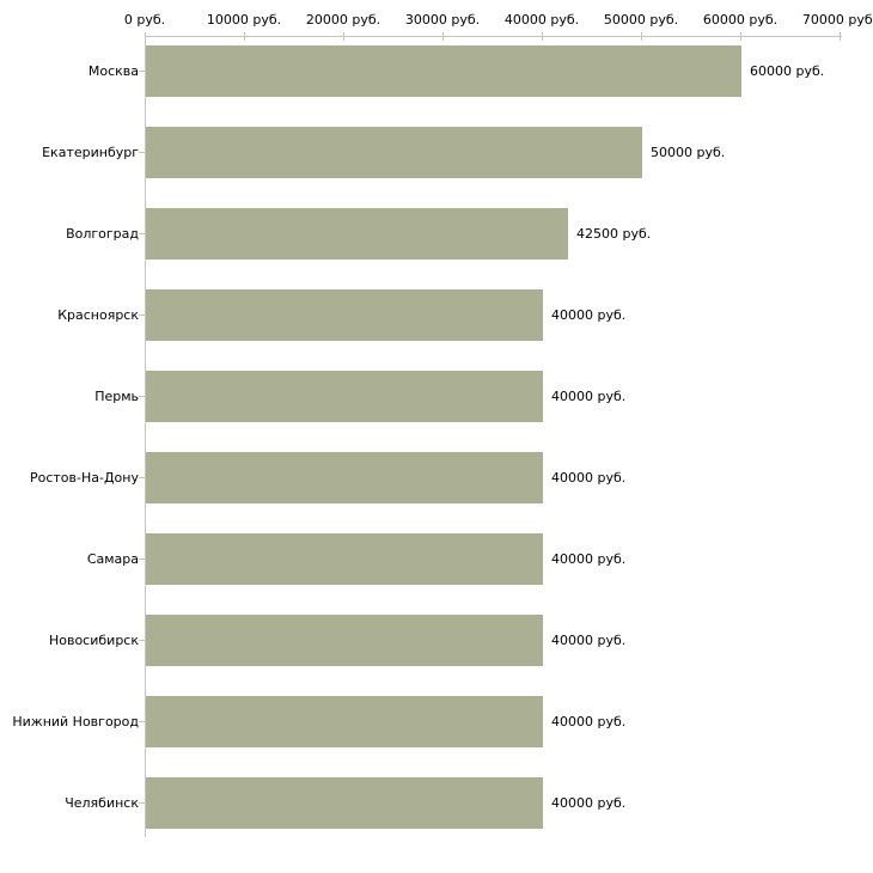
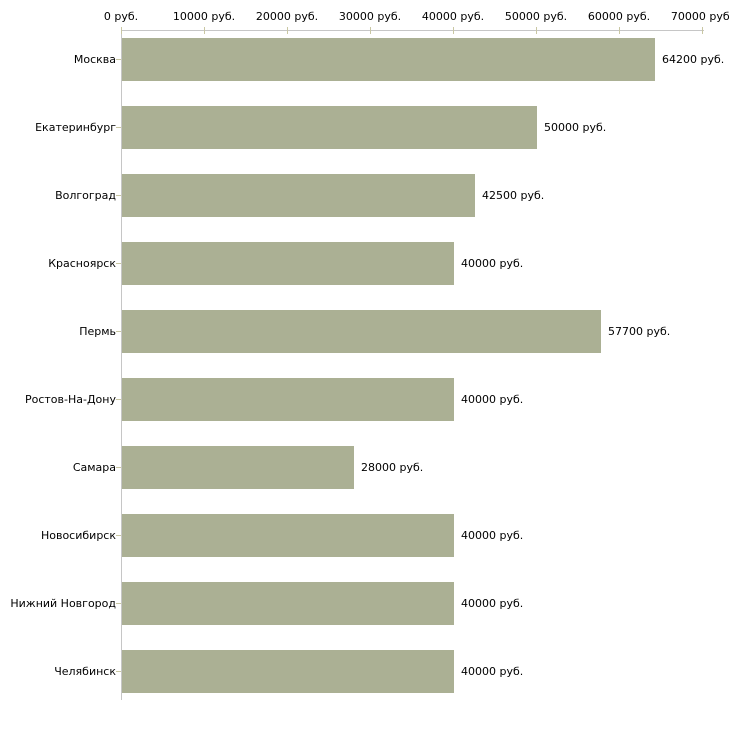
Москва: 60000 -> 64200
Пермь: 40000 -> 57700
Самара: 40000 -> 28000
